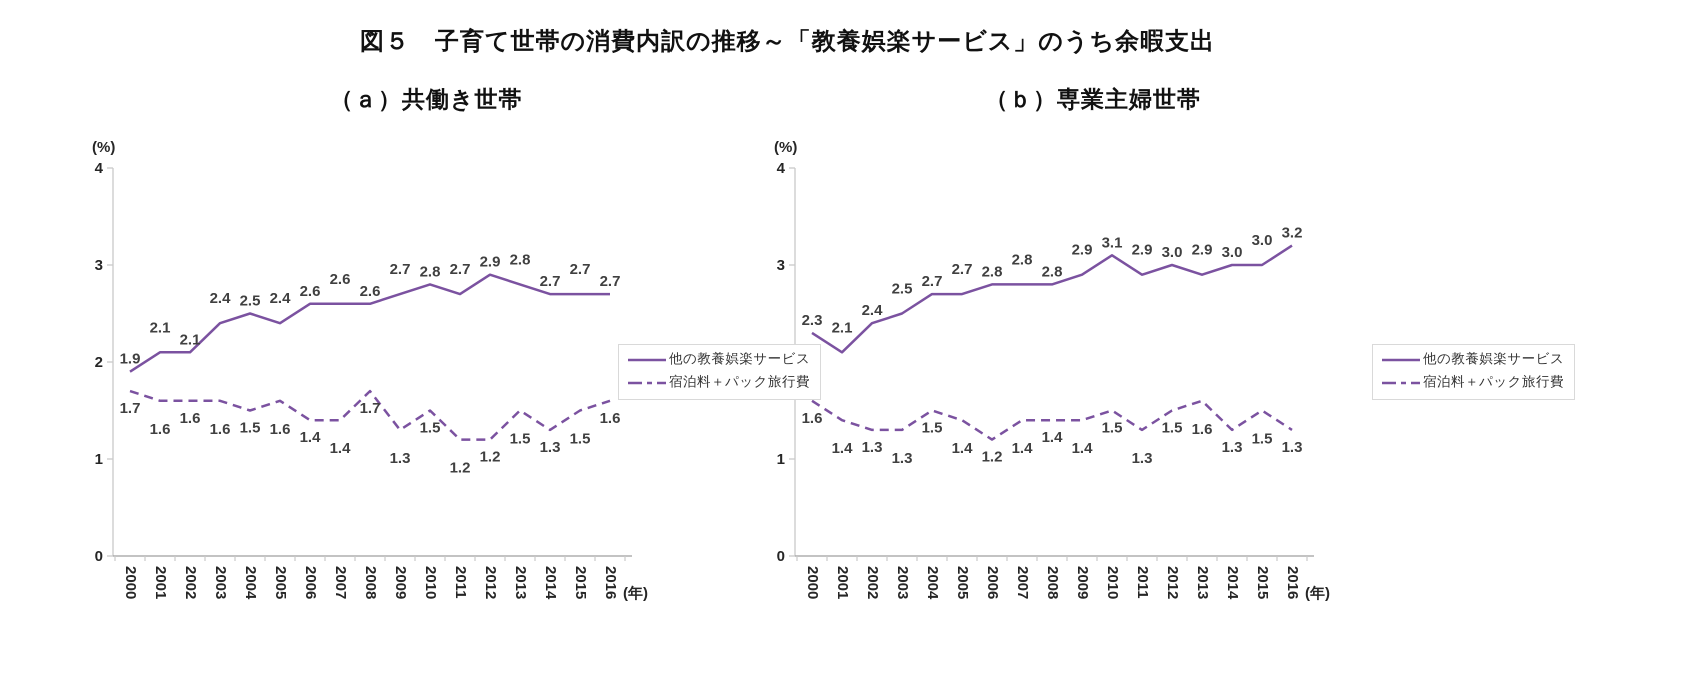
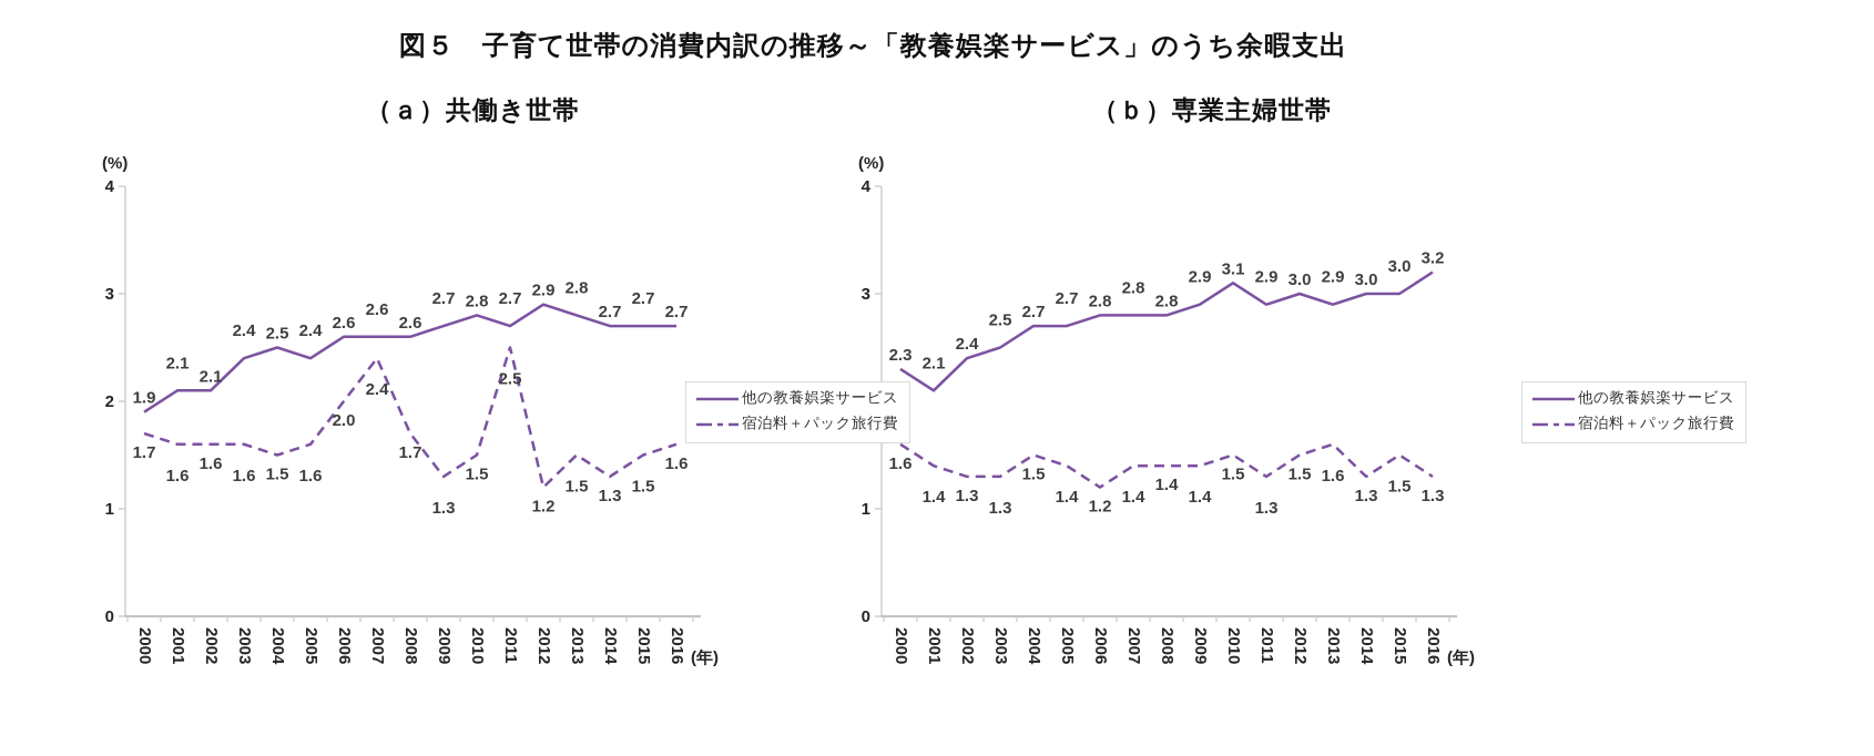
（ａ）共働き世帯/宿泊料＋パック旅行費/2006: 1.4 -> 2.0
（ａ）共働き世帯/宿泊料＋パック旅行費/2007: 1.4 -> 2.4
（ａ）共働き世帯/宿泊料＋パック旅行費/2011: 1.2 -> 2.5
